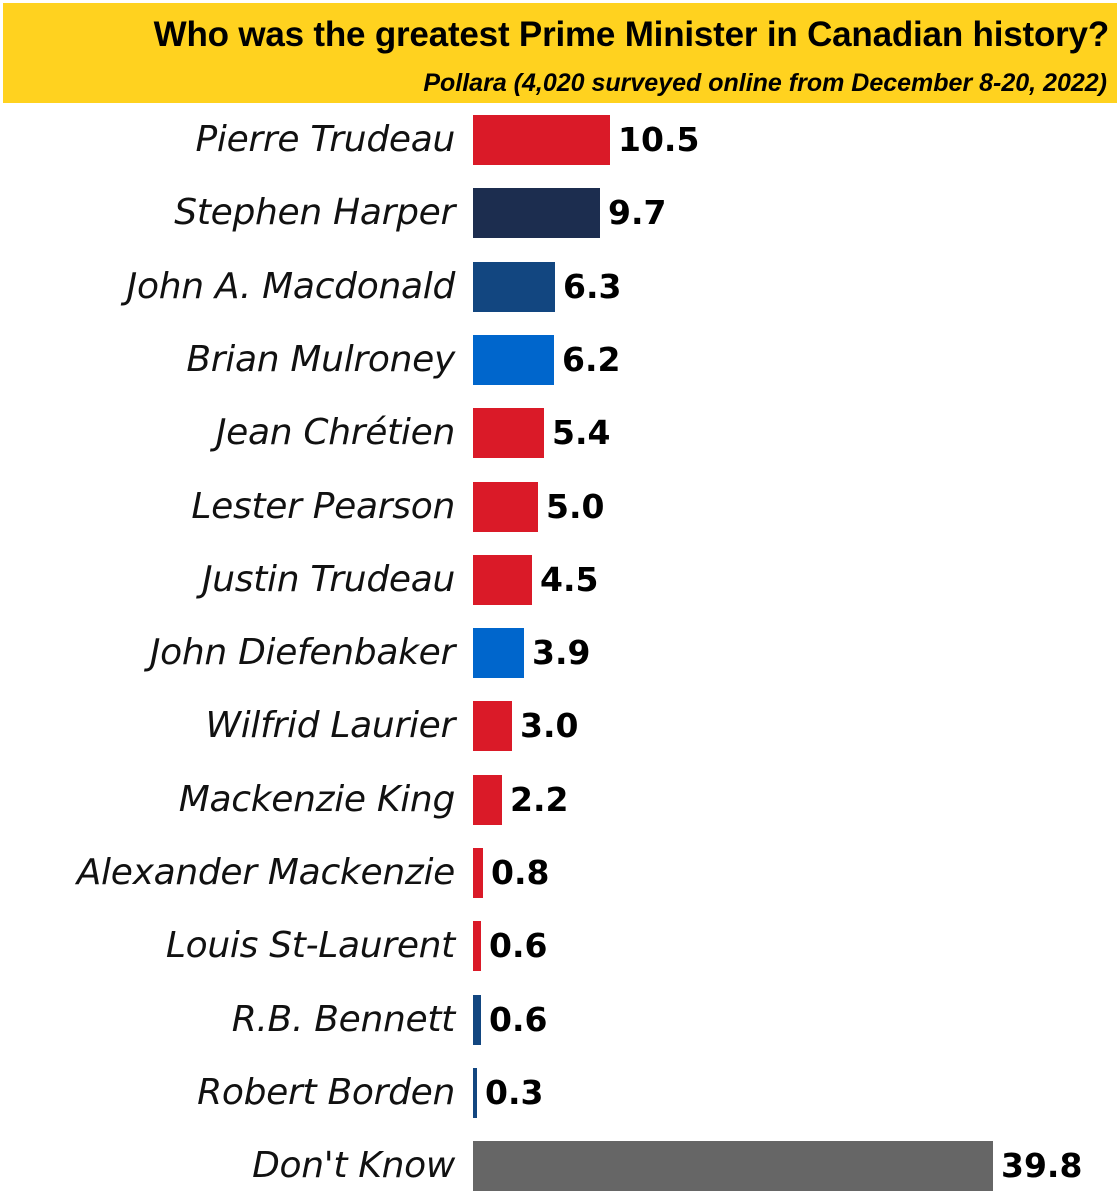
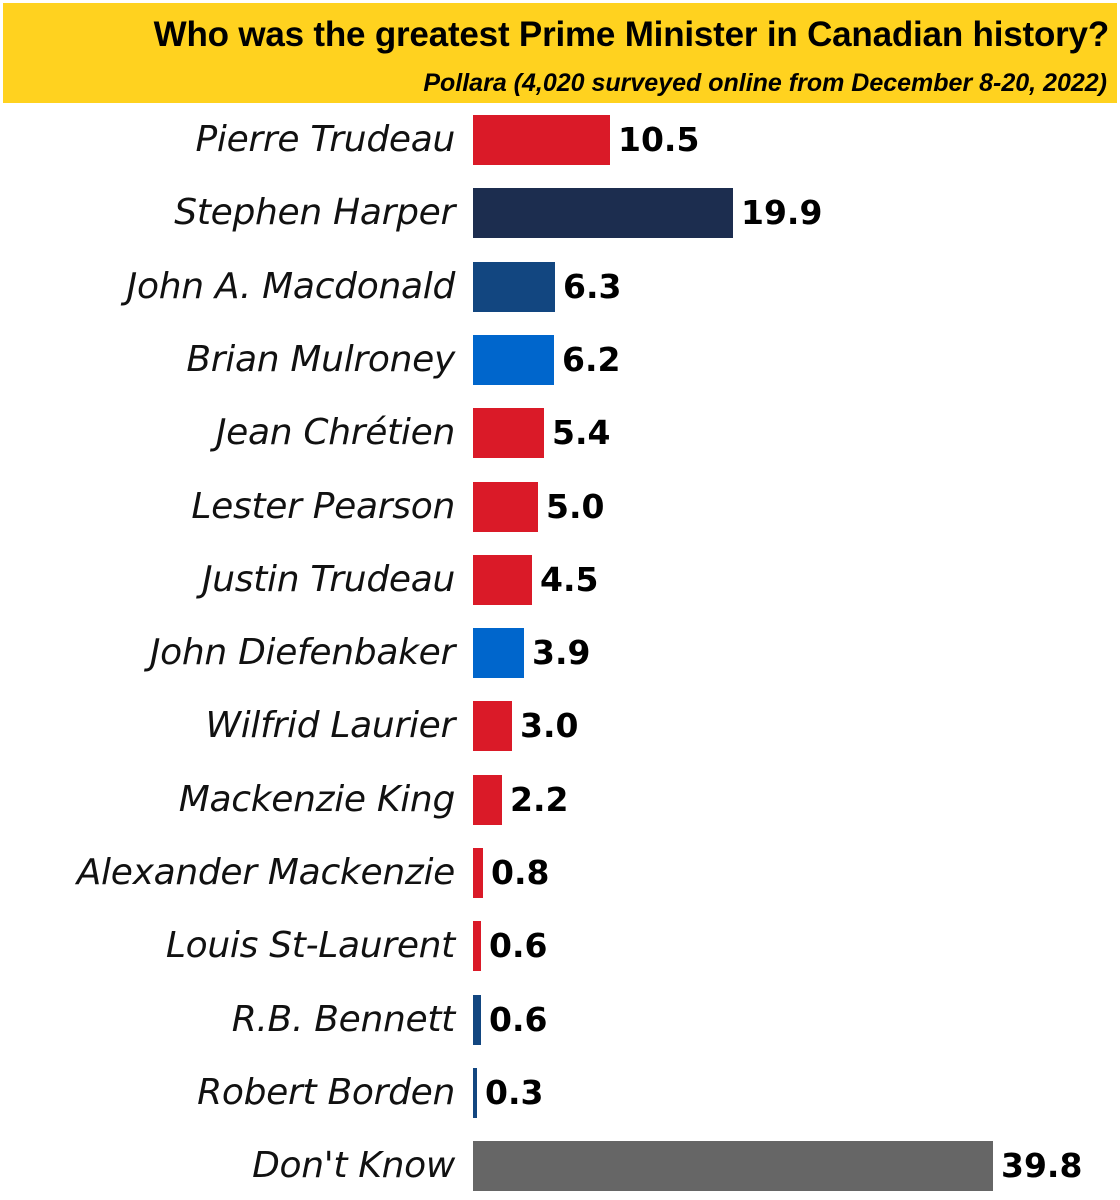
Stephen Harper: 9.7 -> 19.9
